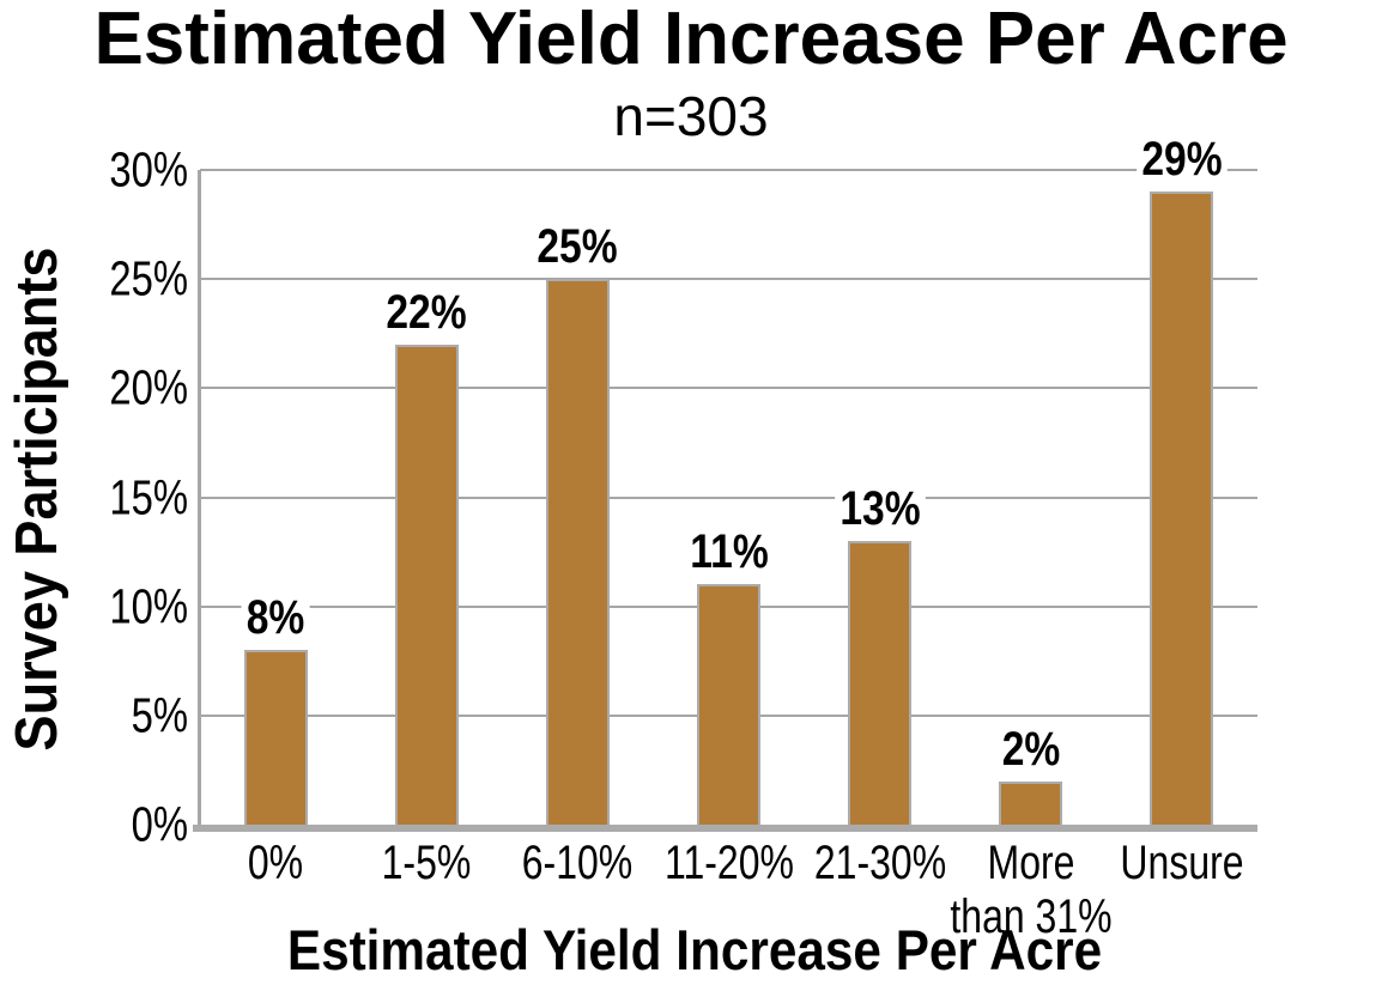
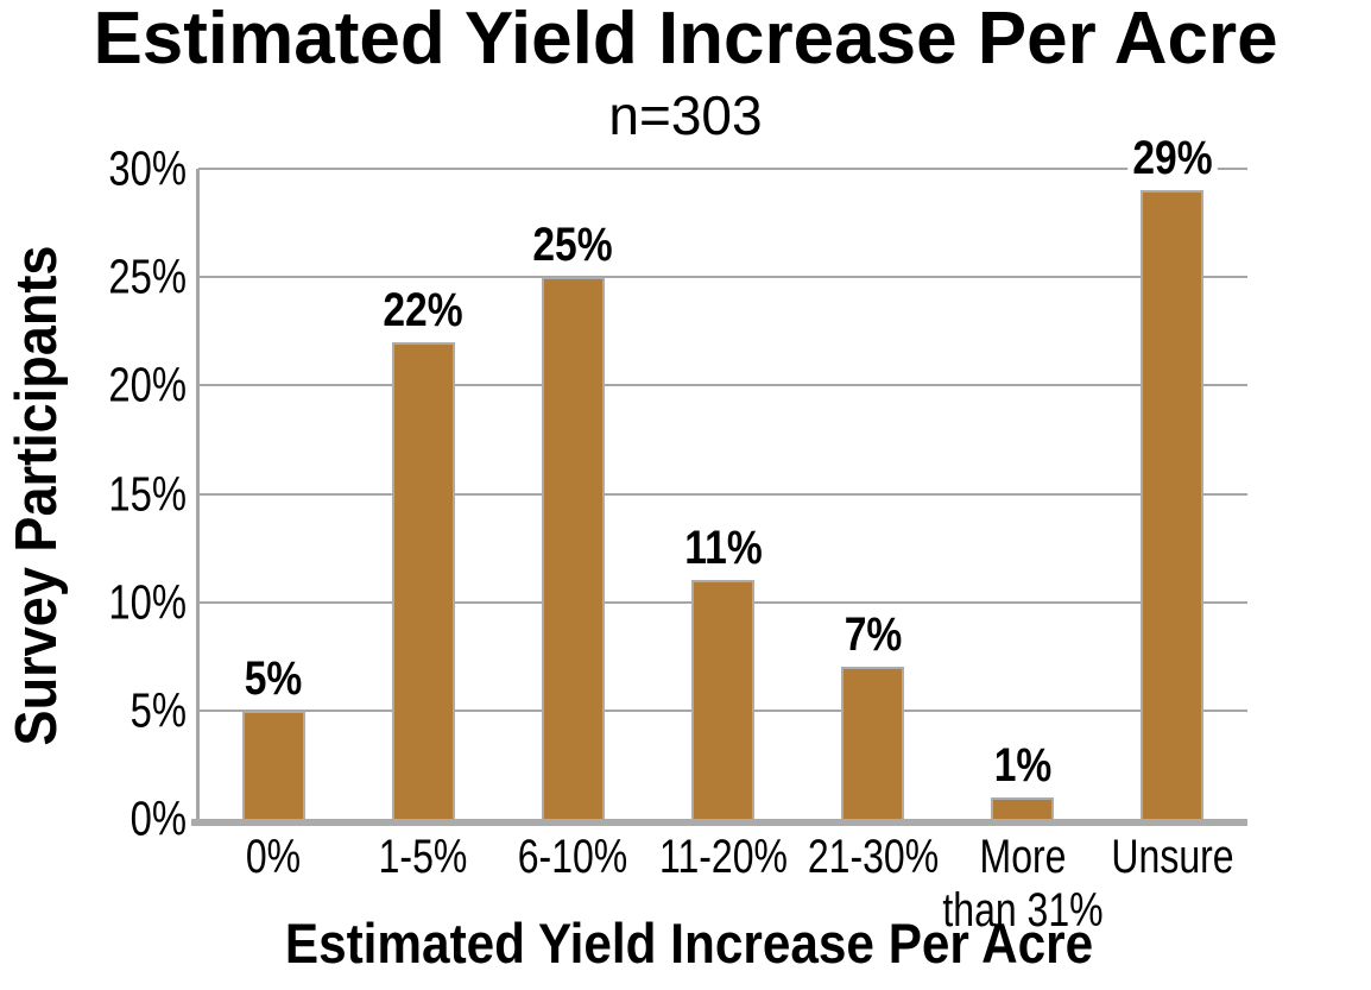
0%: 8% -> 5%
21-30%: 13% -> 7%
More than 31%: 2% -> 1%
